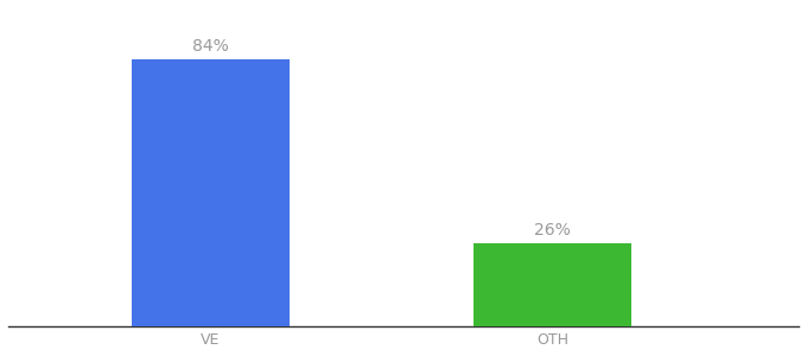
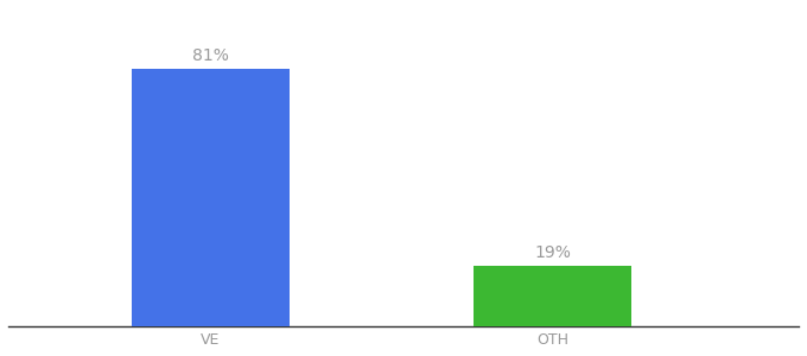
VE: 84% -> 81%
OTH: 26% -> 19%
